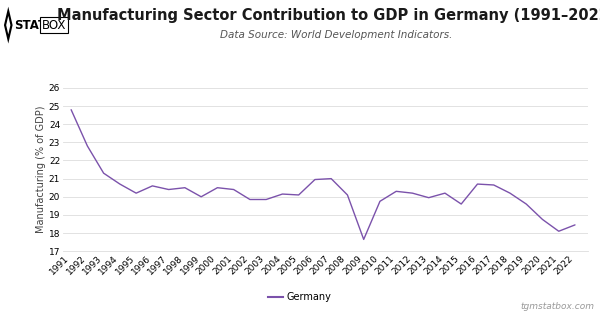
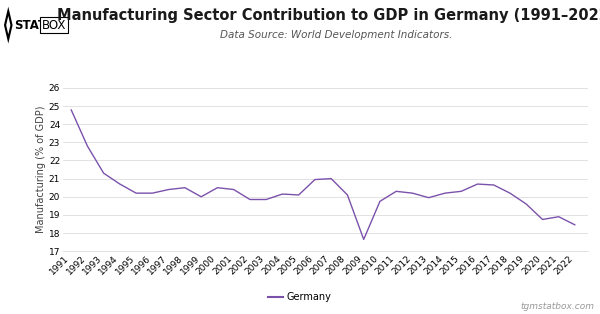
1996: 20.6 -> 20.2
2015: 19.6 -> 20.3
2021: 18.1 -> 18.9
